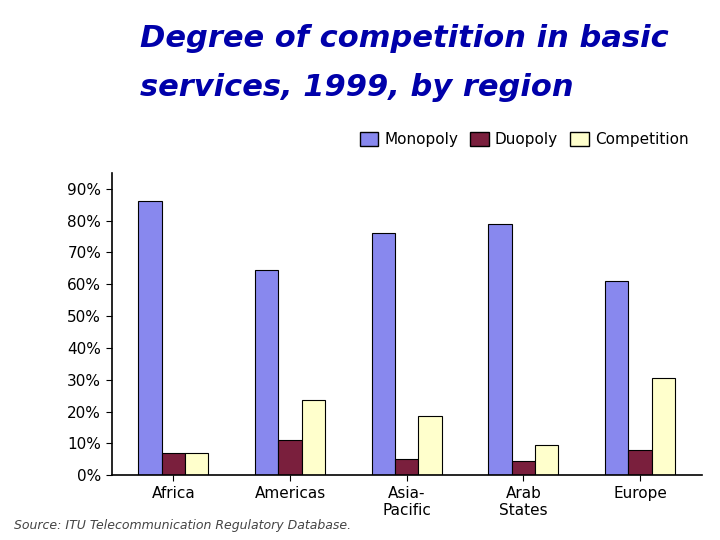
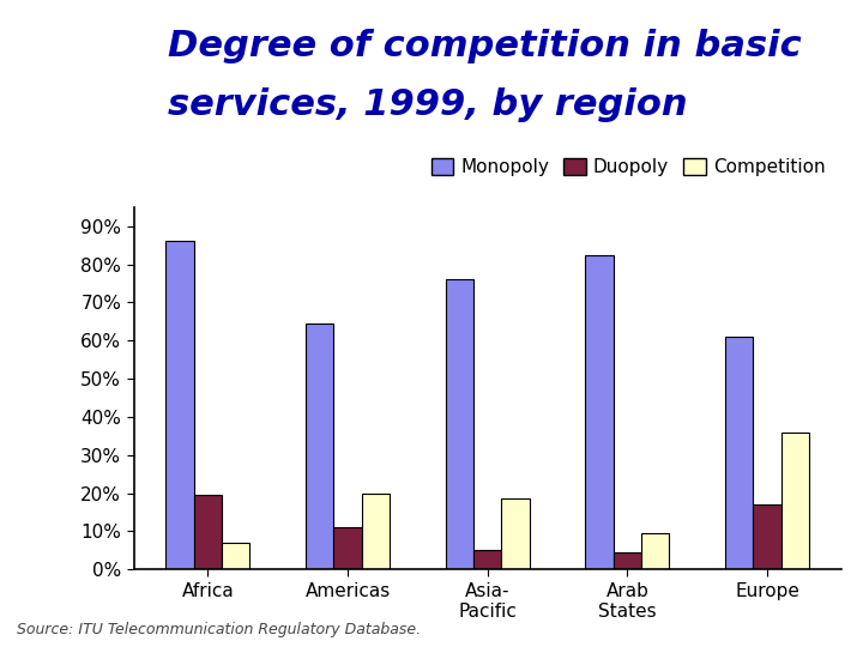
Duopoly/Africa: 7.0% -> 19.5%
Competition/Americas: 23.5% -> 20.0%
Monopoly/Arab States: 79.0% -> 82.5%
Duopoly/Europe: 8.0% -> 17.0%
Competition/Europe: 30.5% -> 36.0%
